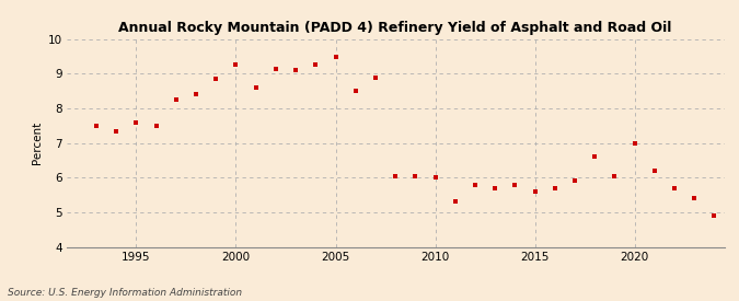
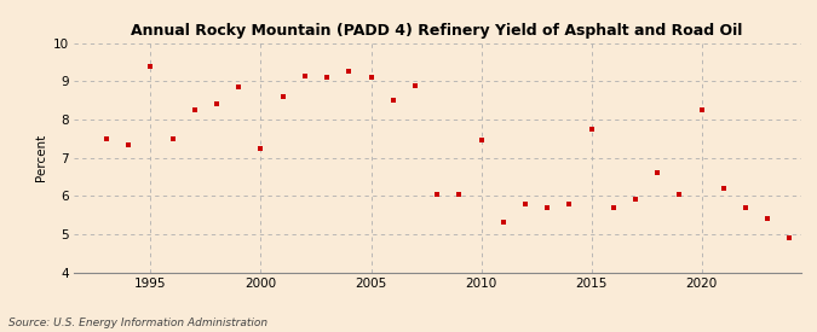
1995: 7.60 -> 9.40
2000: 9.25 -> 7.25
2005: 9.50 -> 9.10
2010: 6.00 -> 7.45
2015: 5.60 -> 7.75
2020: 7.00 -> 8.25
